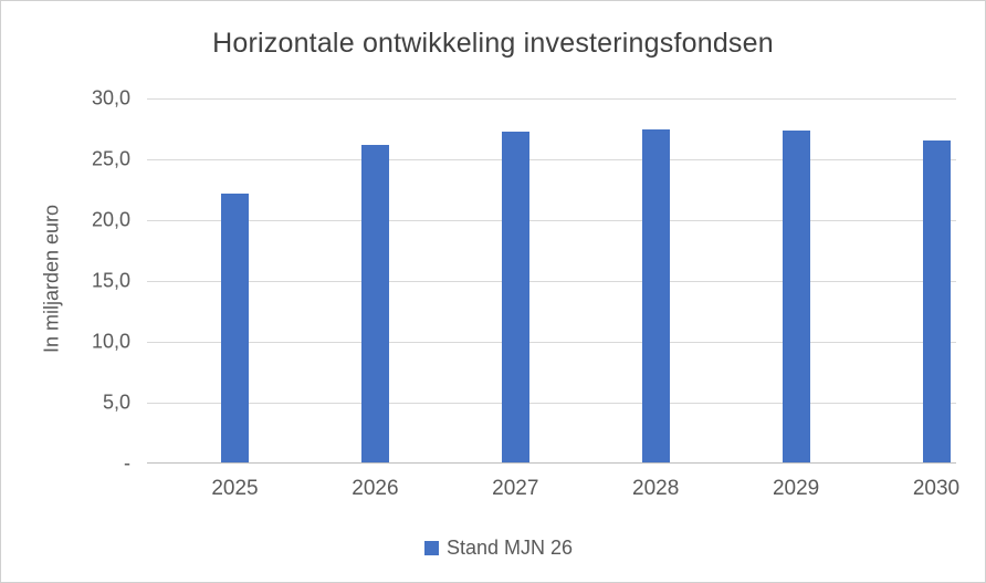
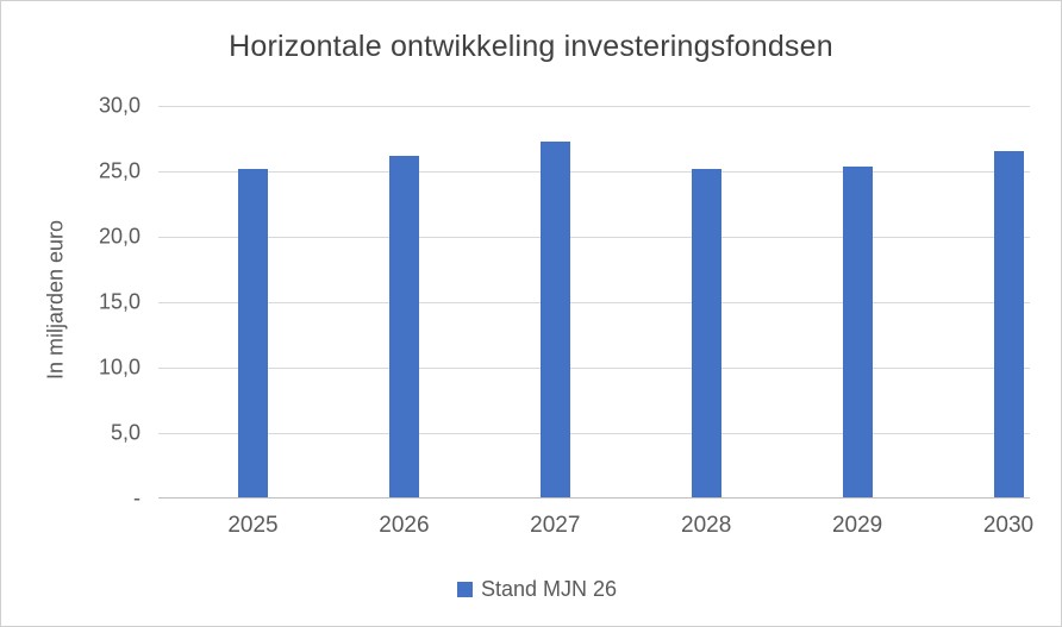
2025: 22,1 -> 25,1
2028: 27,4 -> 25,1
2029: 27,3 -> 25,3
